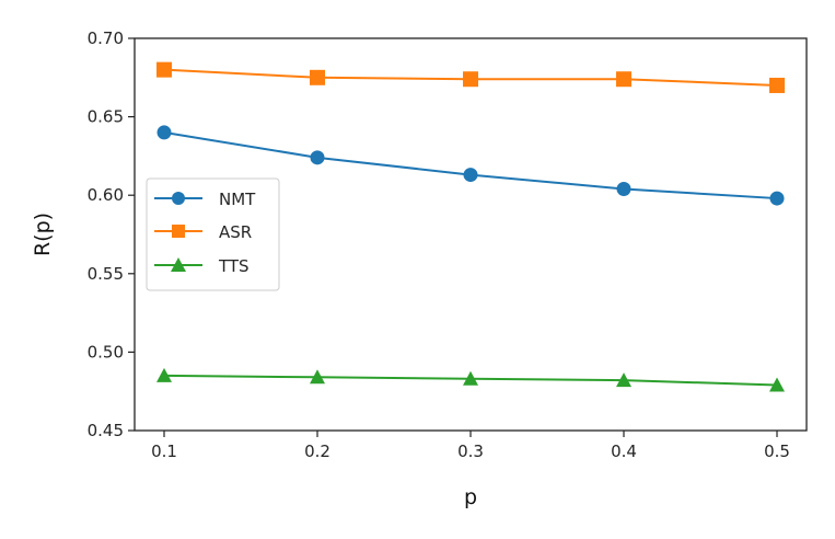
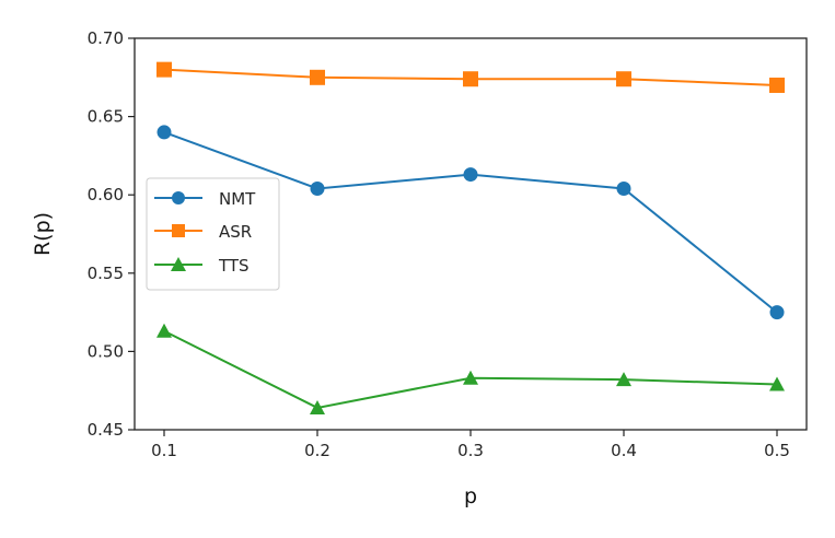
TTS/0.1: 0.485 -> 0.513
NMT/0.2: 0.624 -> 0.604
TTS/0.2: 0.484 -> 0.464
NMT/0.5: 0.598 -> 0.525
